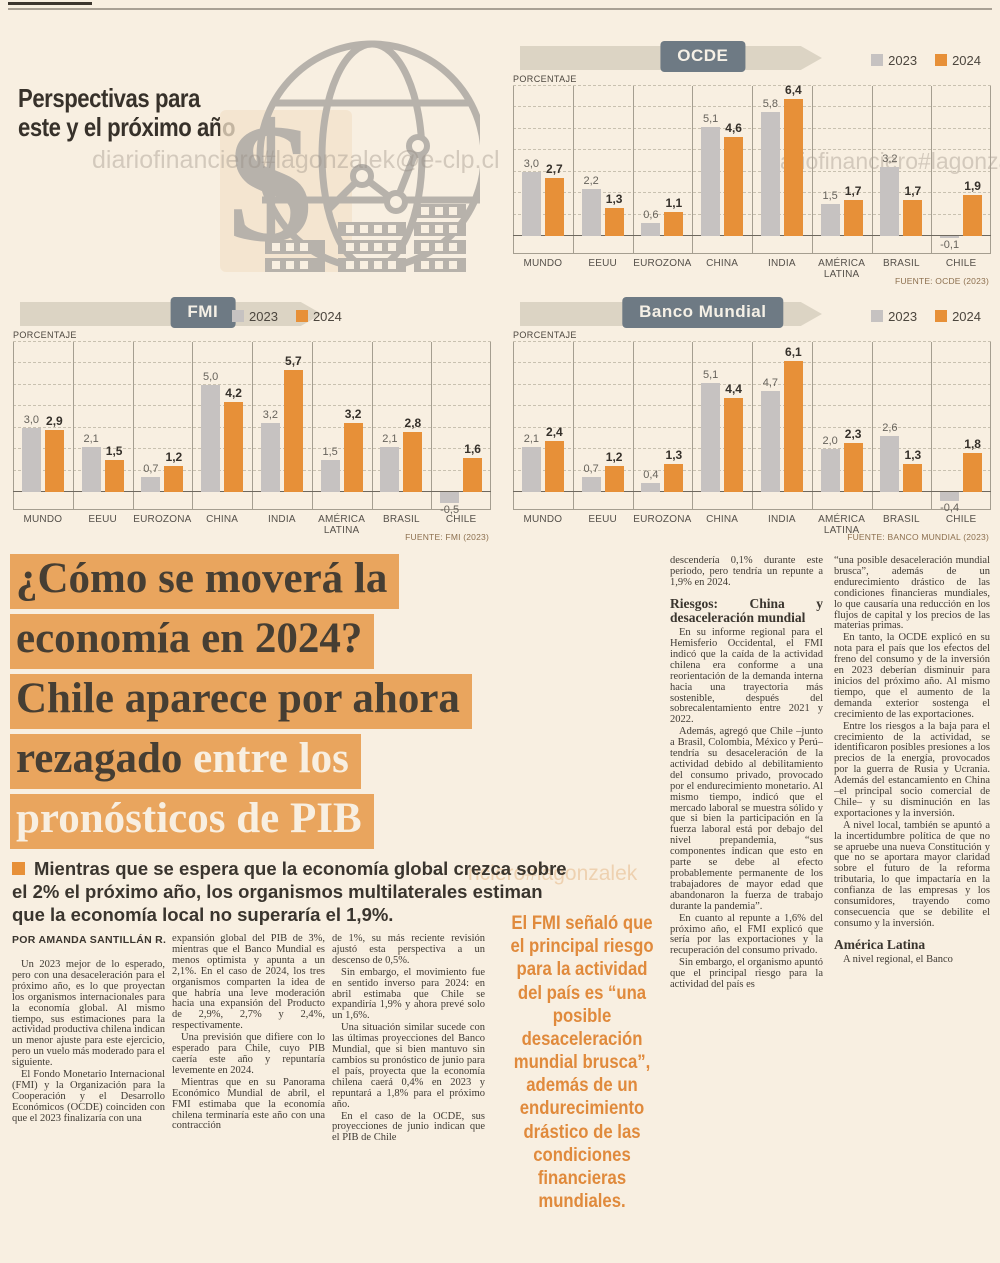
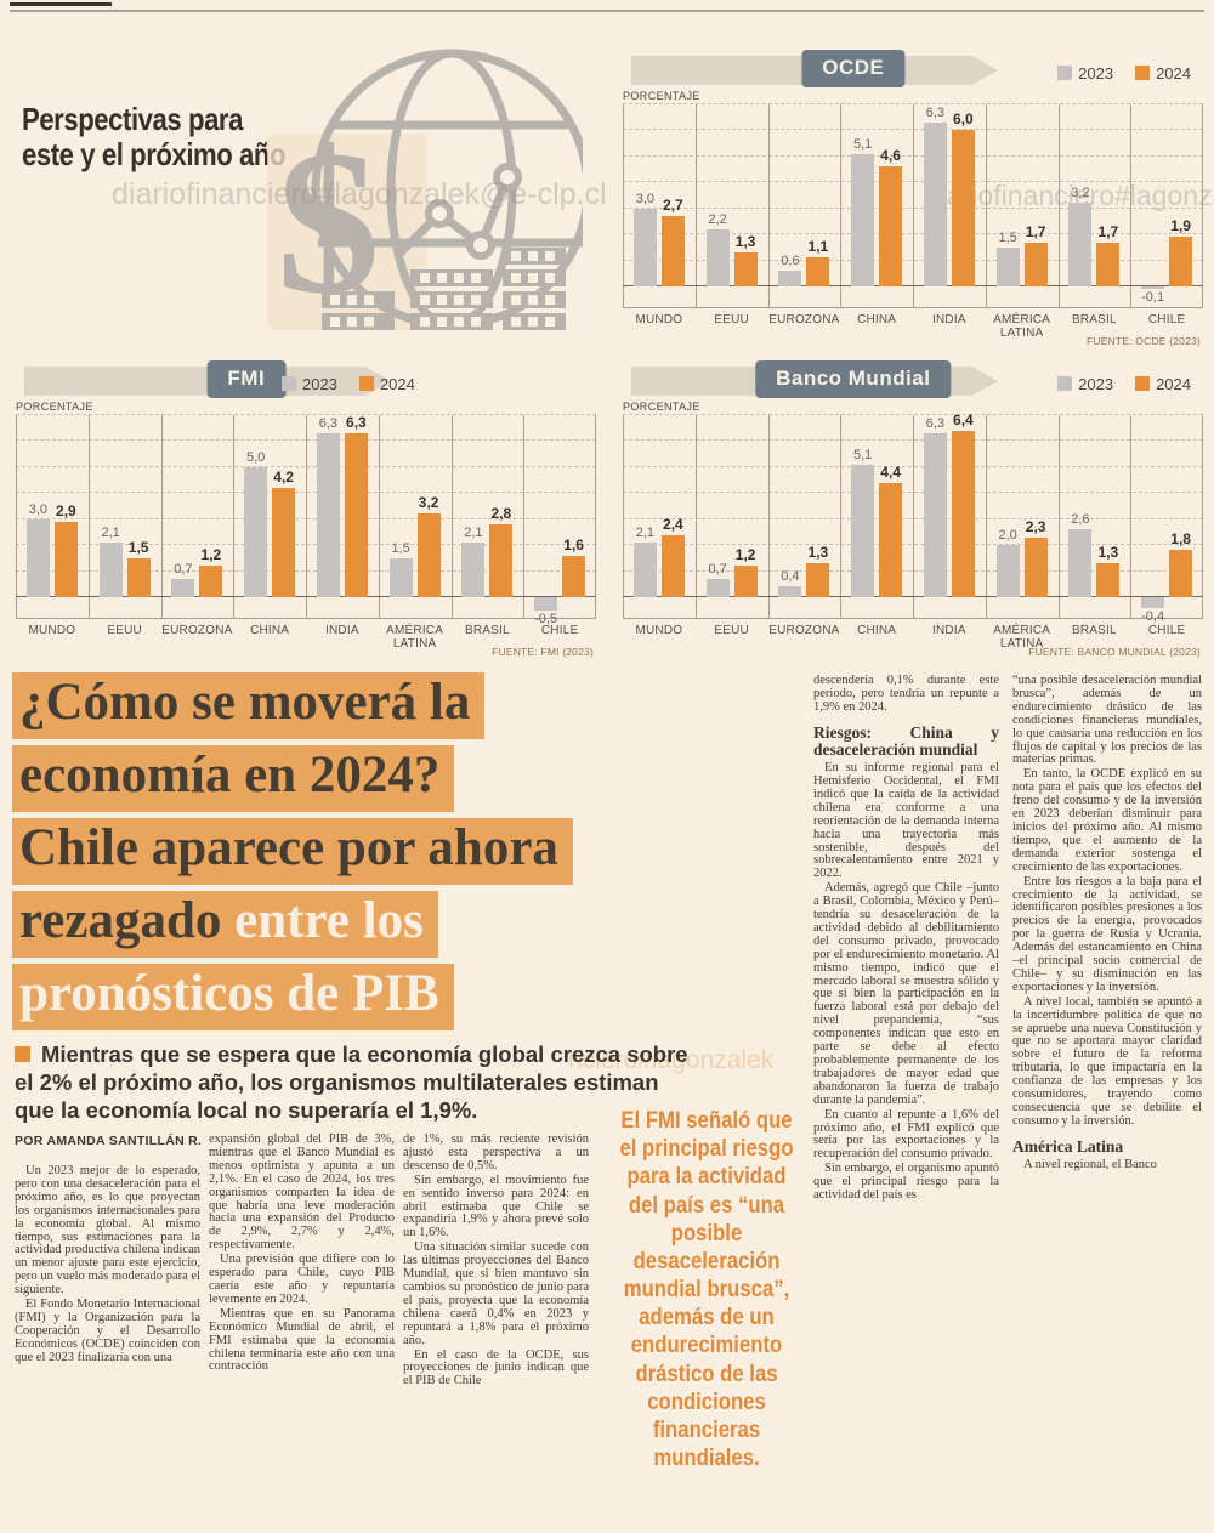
OCDE/2023/INDIA: 5,8 -> 6,3
OCDE/2024/INDIA: 6,4 -> 6,0
FMI/2023/INDIA: 3,2 -> 6,3
FMI/2024/INDIA: 5,7 -> 6,3
Banco Mundial/2023/INDIA: 4,7 -> 6,3
Banco Mundial/2024/INDIA: 6,1 -> 6,4
